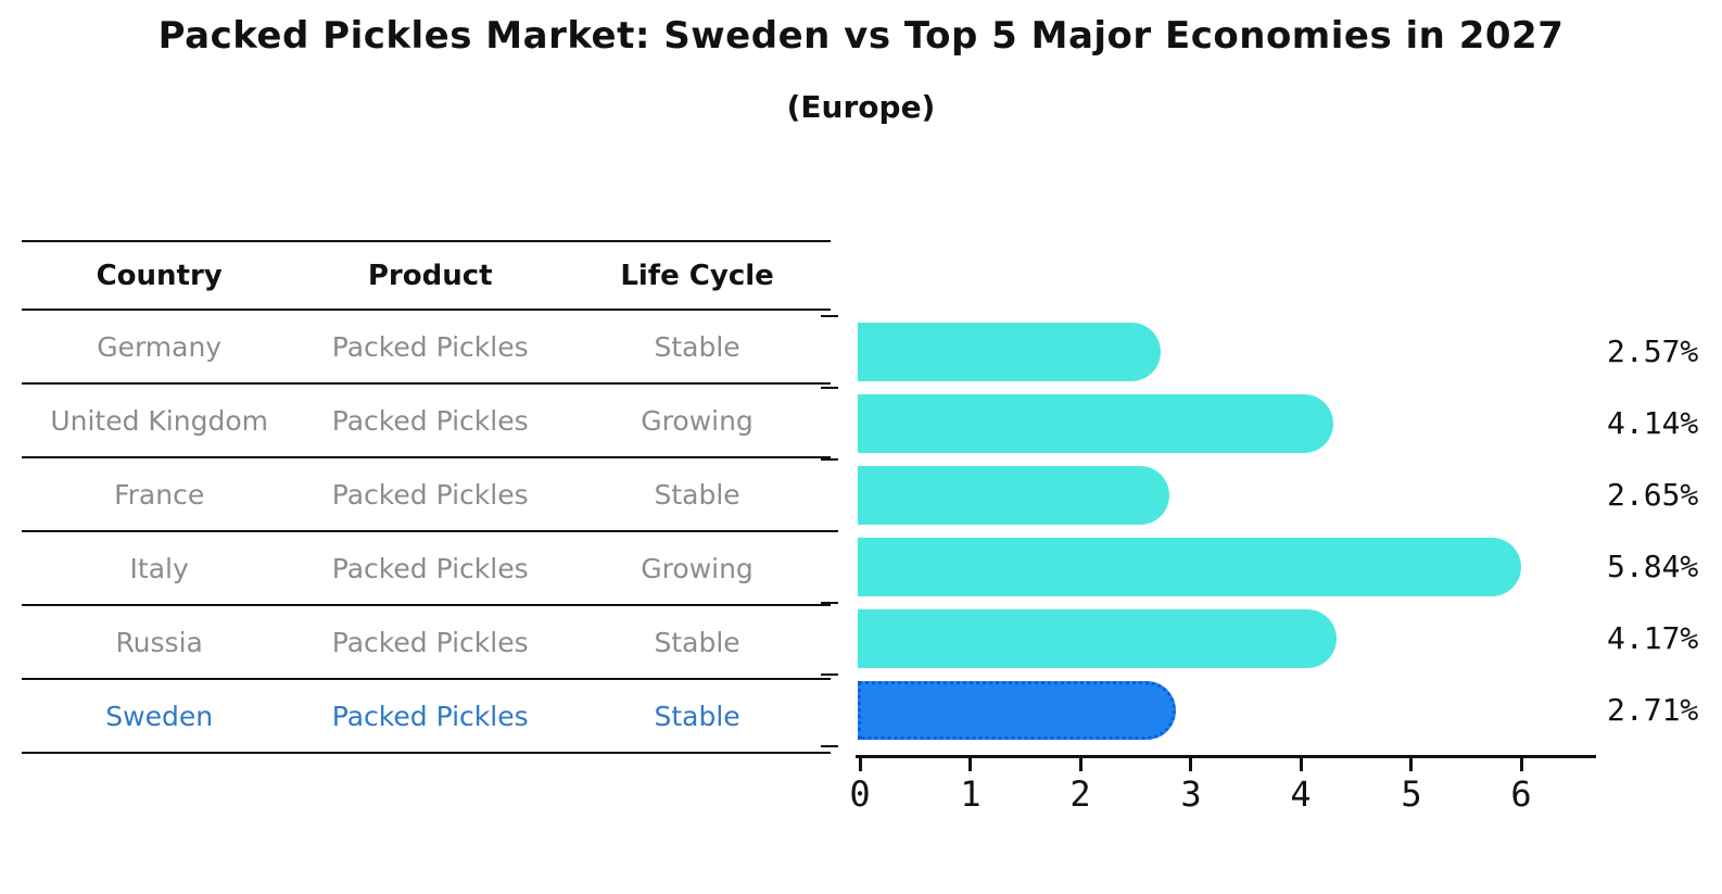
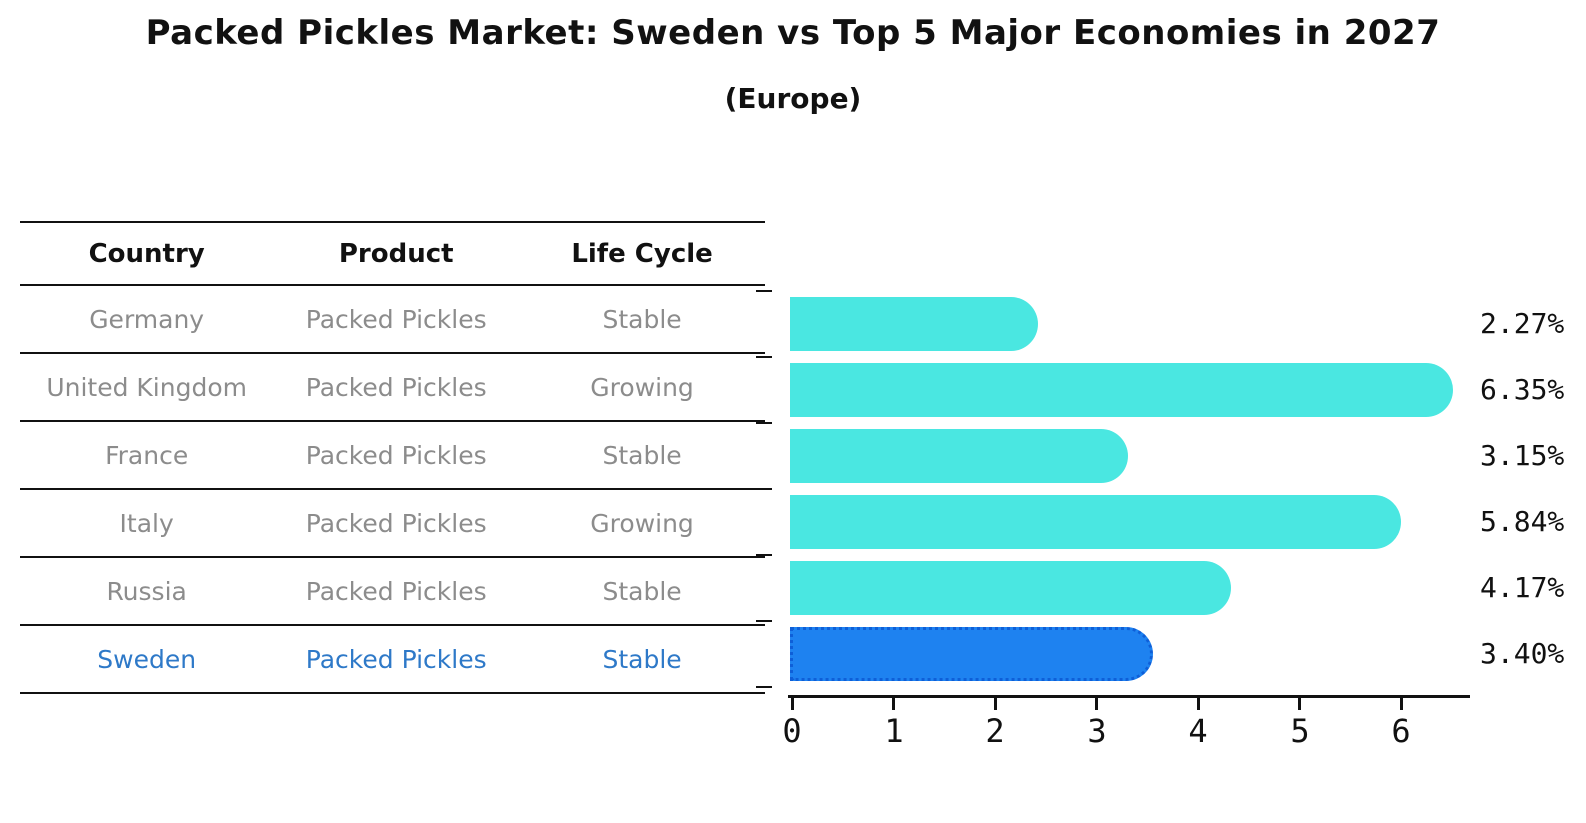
Germany: 2.57% -> 2.27%
United Kingdom: 4.14% -> 6.35%
France: 2.65% -> 3.15%
Sweden: 2.71% -> 3.40%
